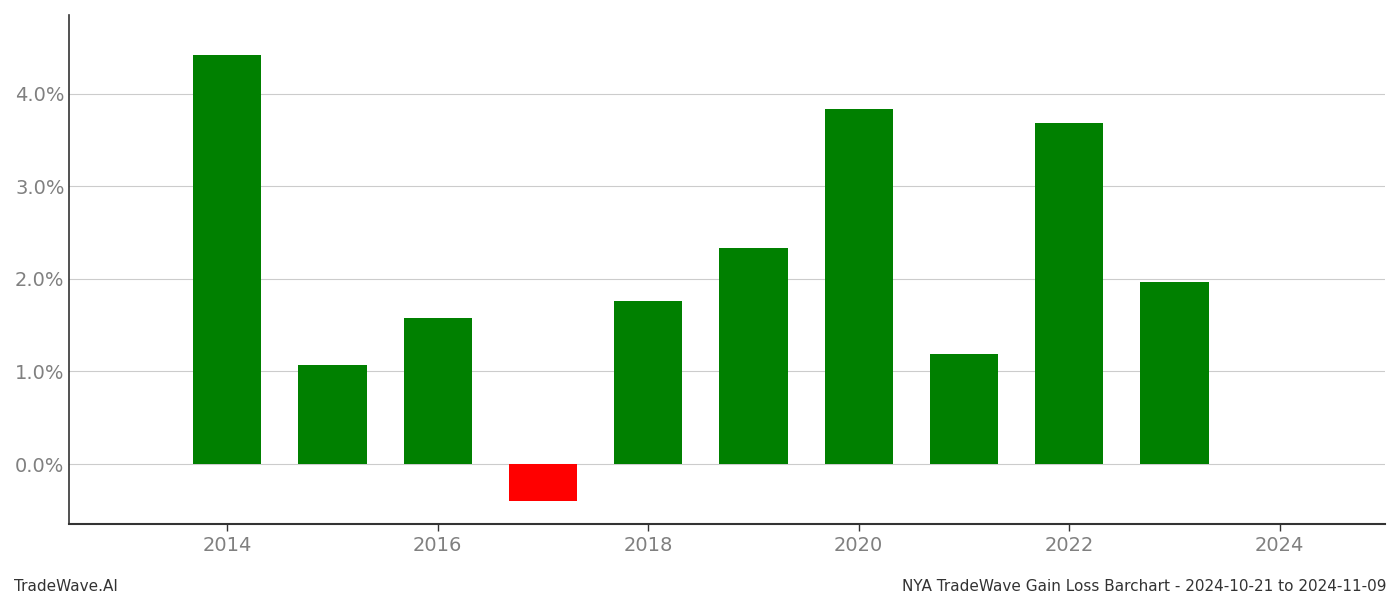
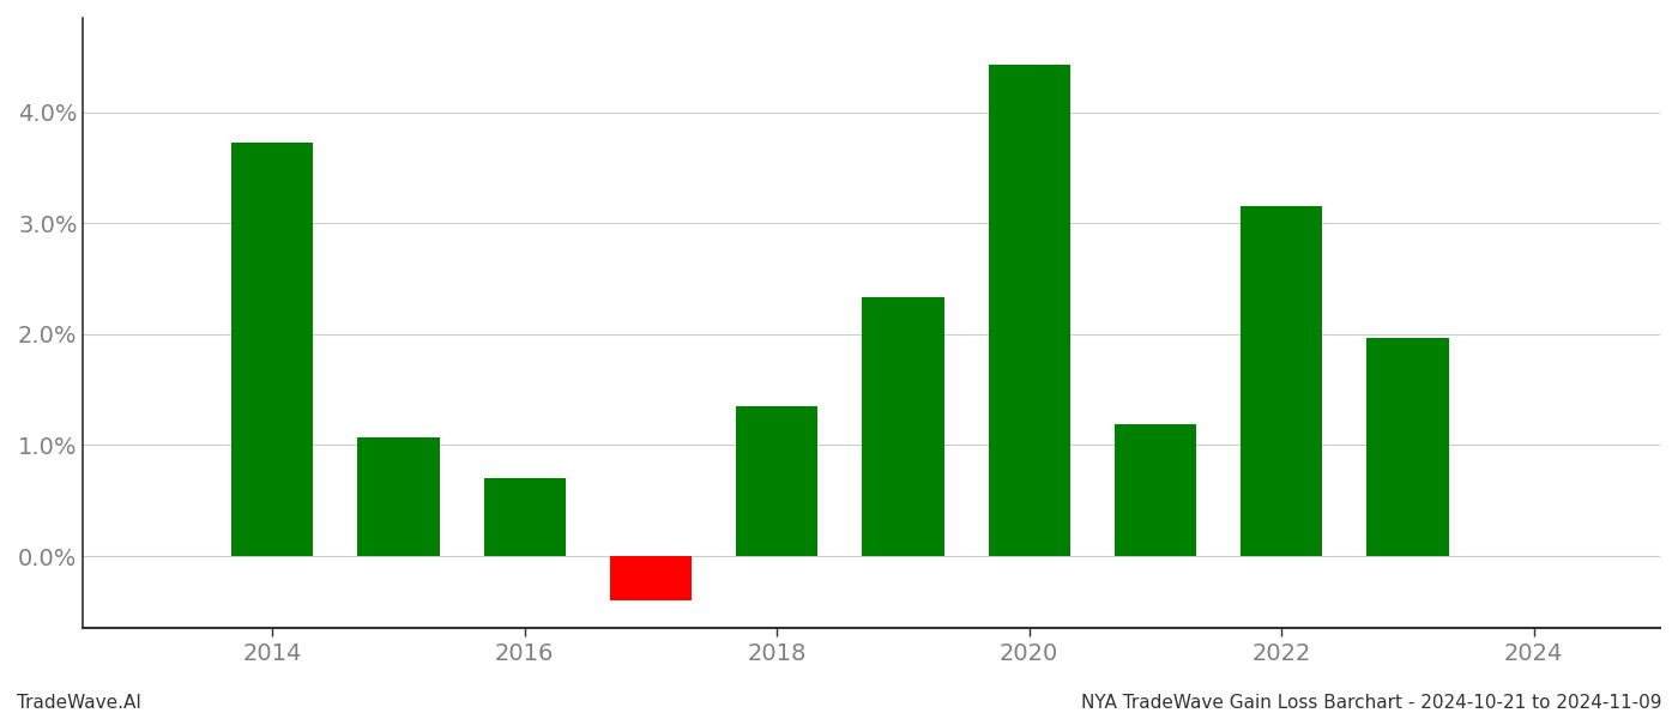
2014: 4.42% -> 3.73%
2016: 1.58% -> 0.70%
2018: 1.76% -> 1.35%
2020: 3.84% -> 4.43%
2022: 3.68% -> 3.15%
